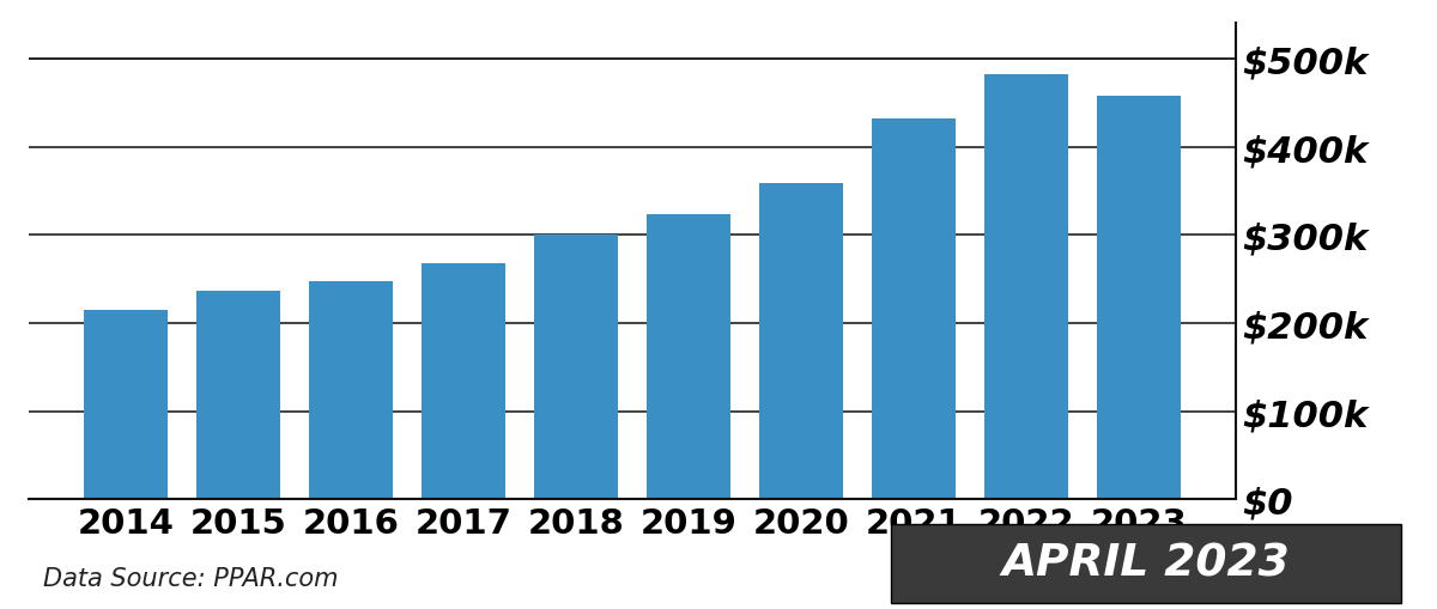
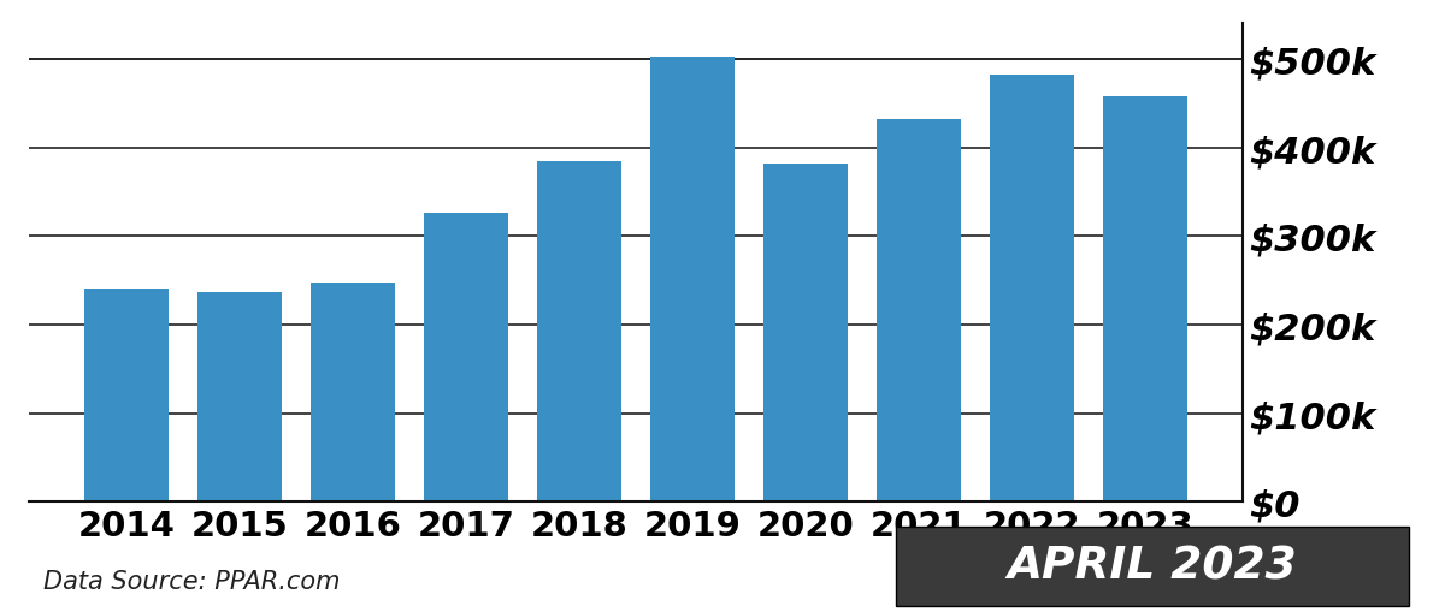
2014: $215k -> $240k
2017: $268k -> $326k
2018: $300k -> $384k
2019: $323k -> $502k
2020: $358k -> $382k
